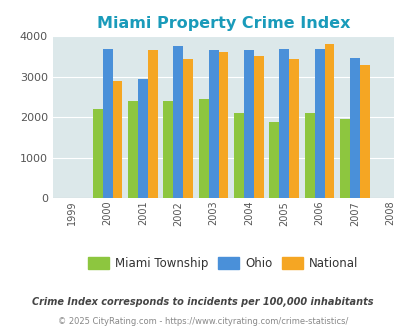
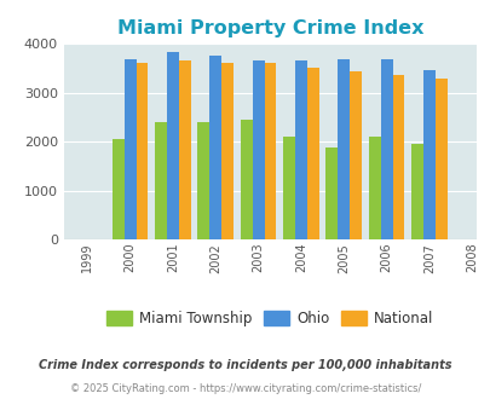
Miami Township/2000: 2200 -> 2050
National/2000: 2900 -> 3620
Ohio/2001: 2950 -> 3840
National/2002: 3450 -> 3620
National/2006: 3800 -> 3360
